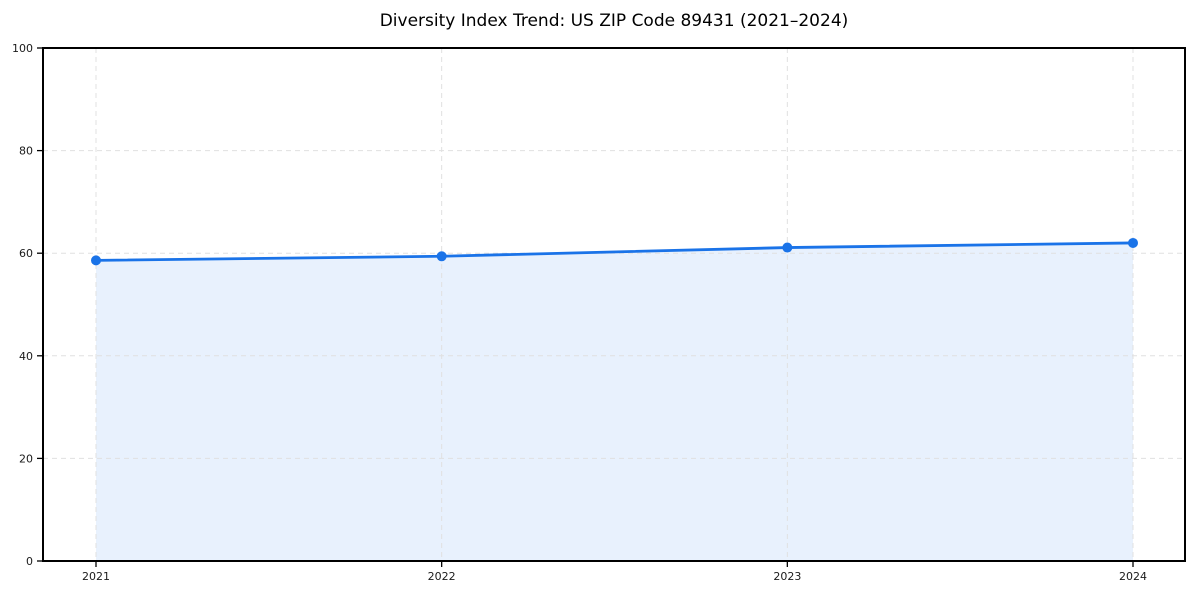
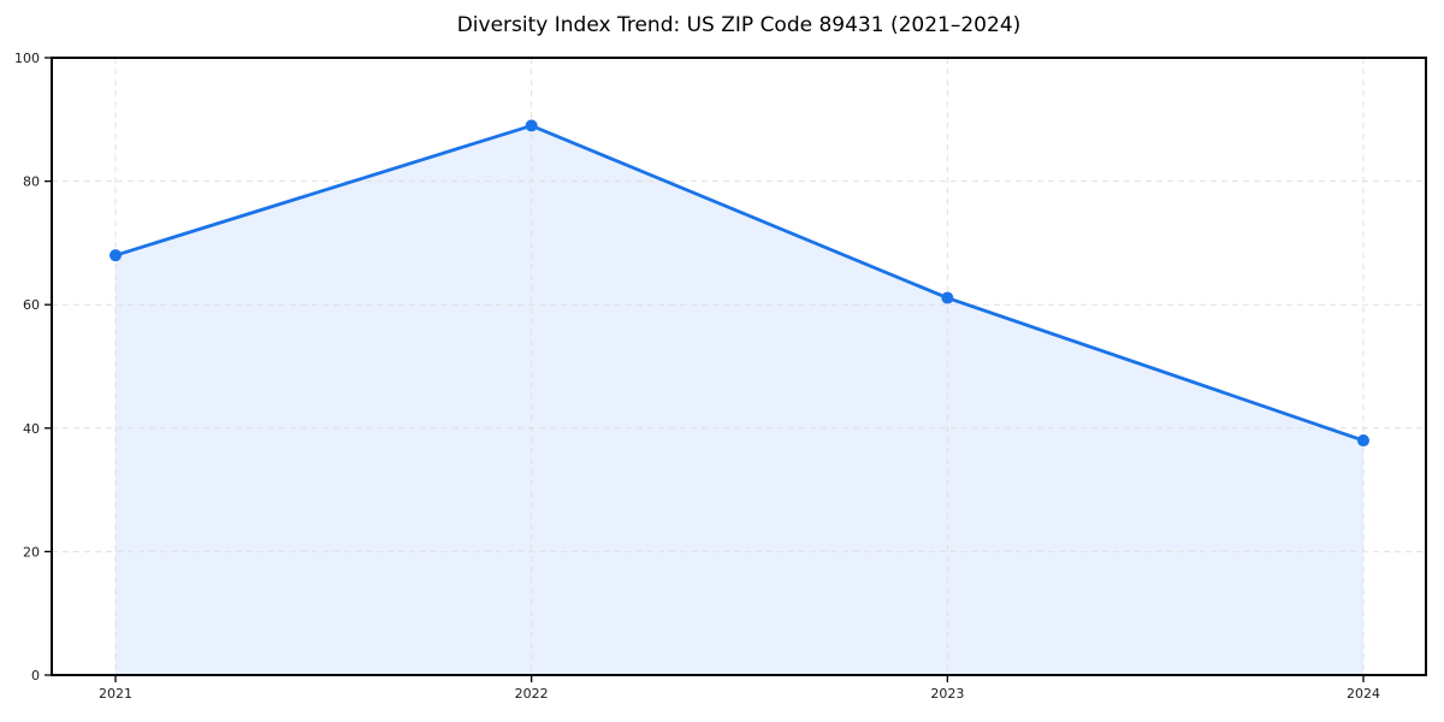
2021: 59 -> 68
2022: 59 -> 89
2024: 62 -> 38
